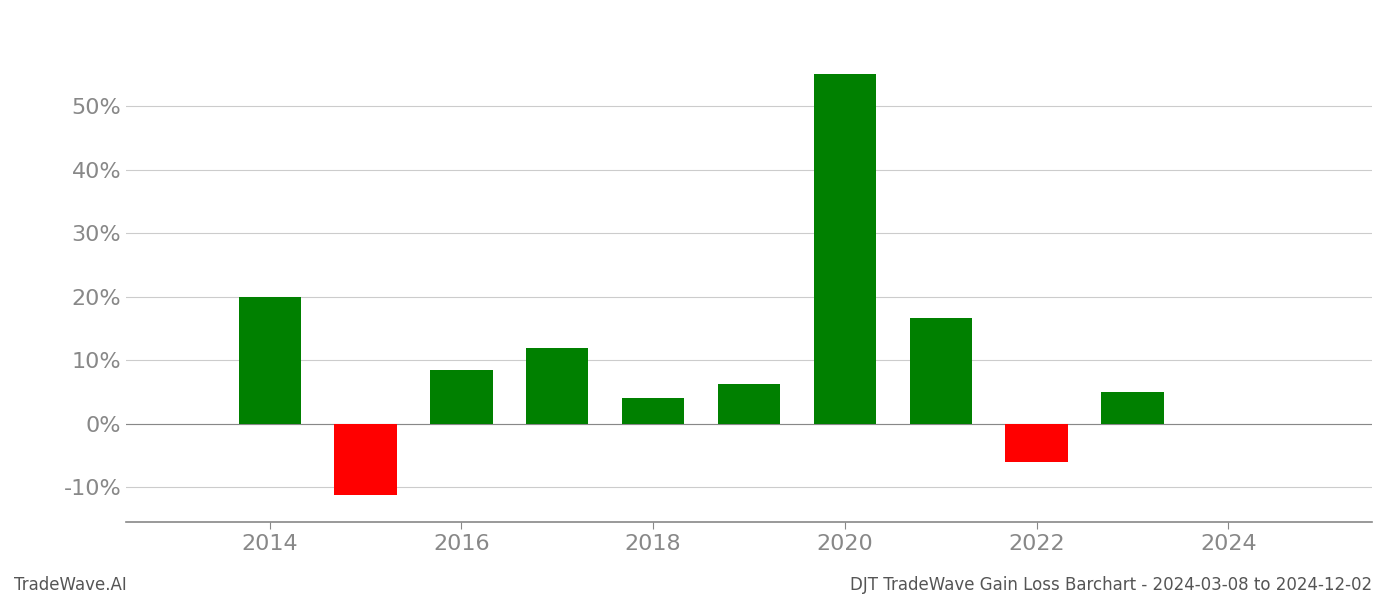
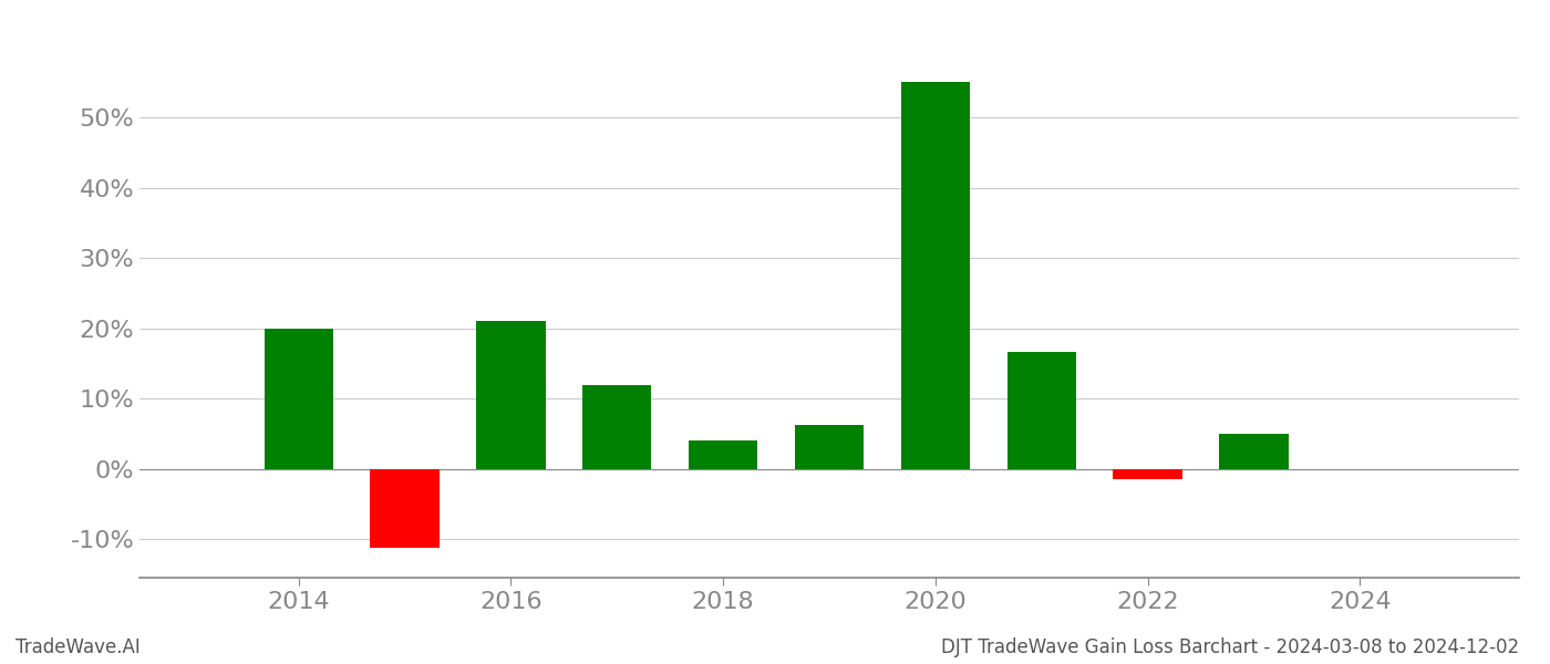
2016: 8.4% -> 21.1%
2022: -6.0% -> -1.5%
